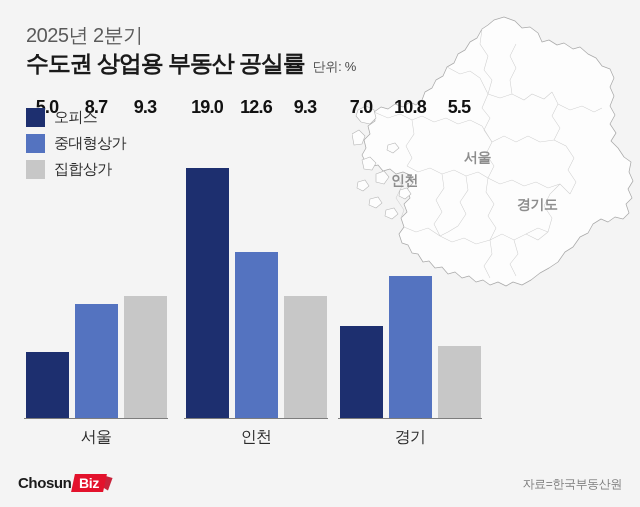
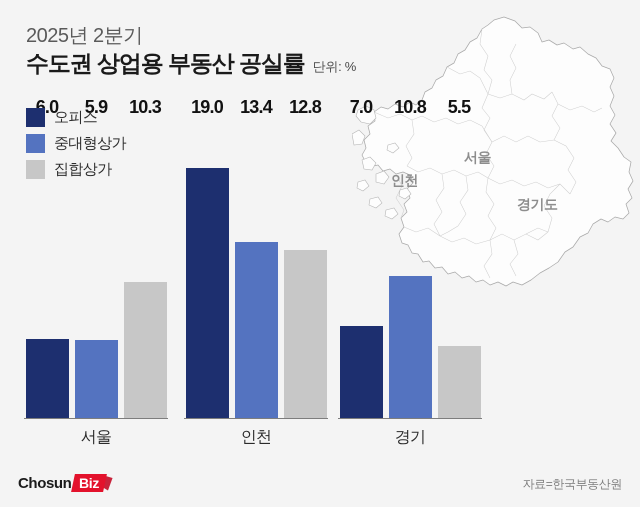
오피스/서울: 5.0 -> 6.0
중대형상가/서울: 8.7 -> 5.9
집합상가/서울: 9.3 -> 10.3
중대형상가/인천: 12.6 -> 13.4
집합상가/인천: 9.3 -> 12.8
